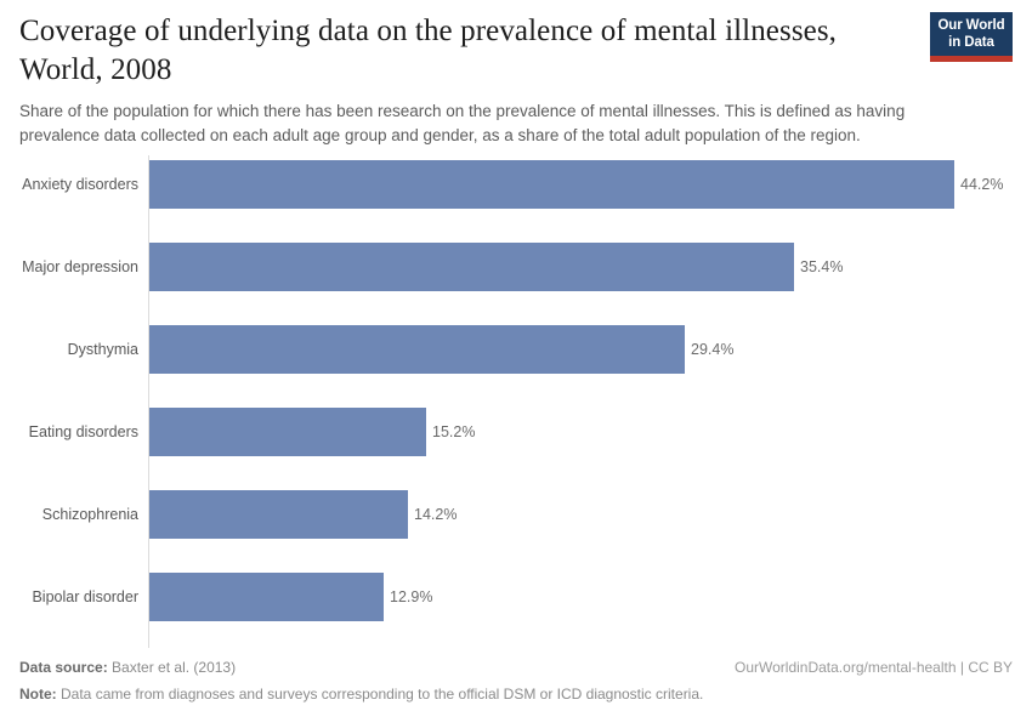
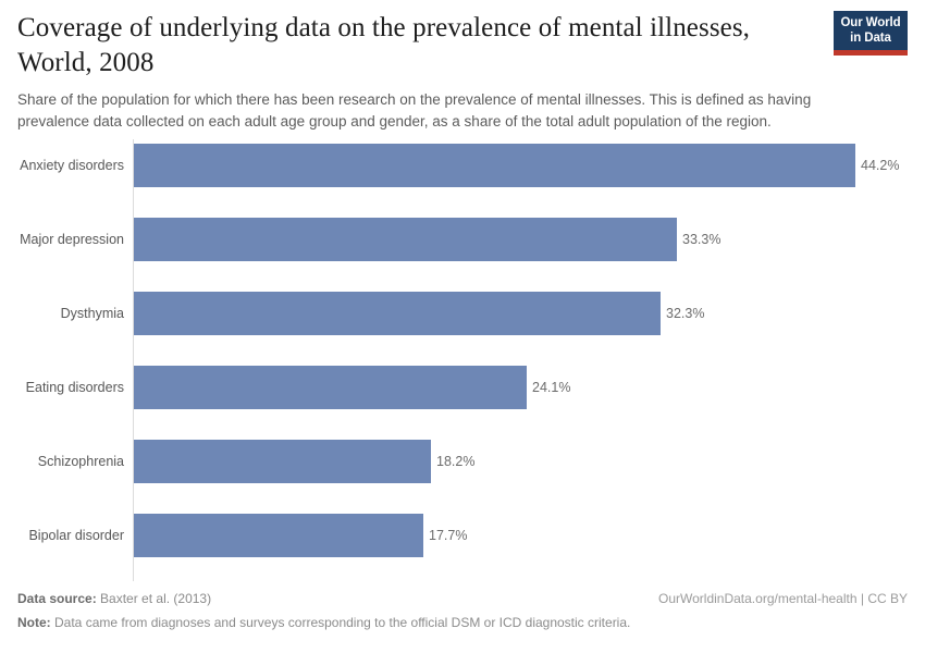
Major depression: 35.4% -> 33.3%
Dysthymia: 29.4% -> 32.3%
Eating disorders: 15.2% -> 24.1%
Schizophrenia: 14.2% -> 18.2%
Bipolar disorder: 12.9% -> 17.7%
